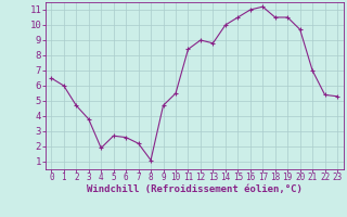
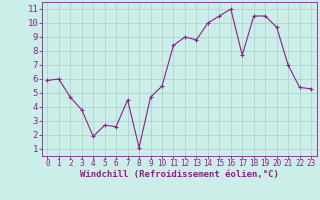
0: 6.5 -> 5.9
7: 2.2 -> 4.5
17: 11.2 -> 7.7
